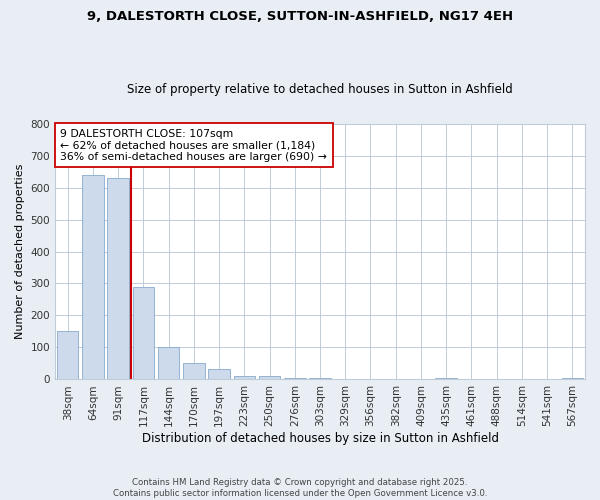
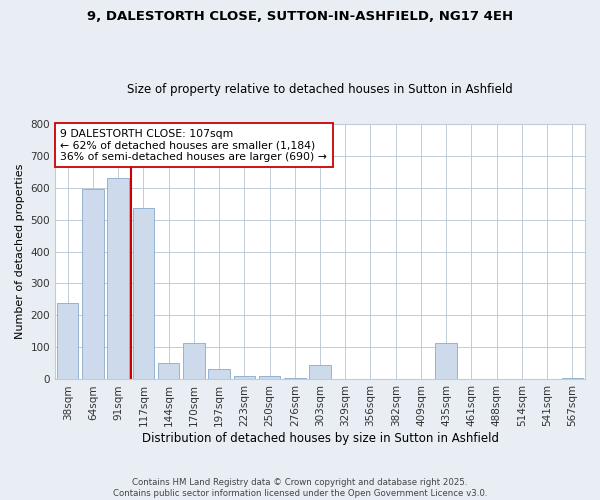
38sqm: 150 -> 240
64sqm: 638 -> 595
117sqm: 290 -> 535
144sqm: 103 -> 50
170sqm: 50 -> 115
303sqm: 5 -> 45
435sqm: 3 -> 115
